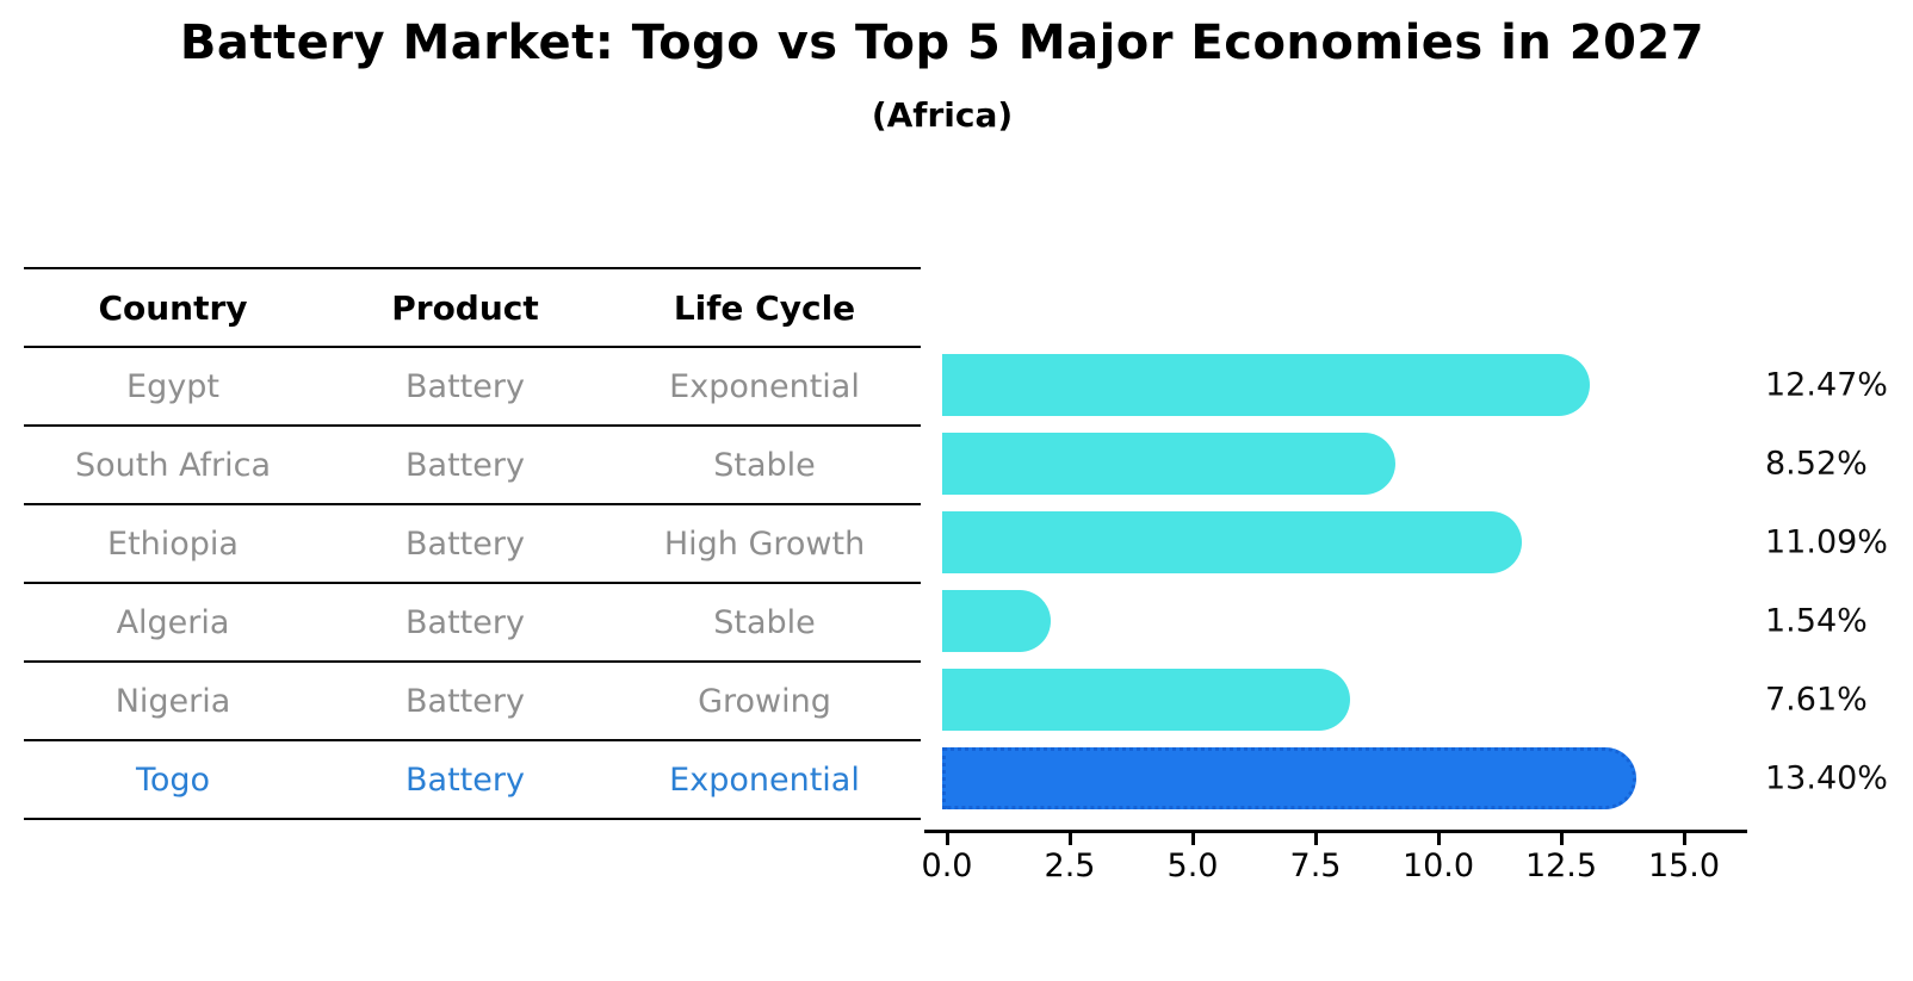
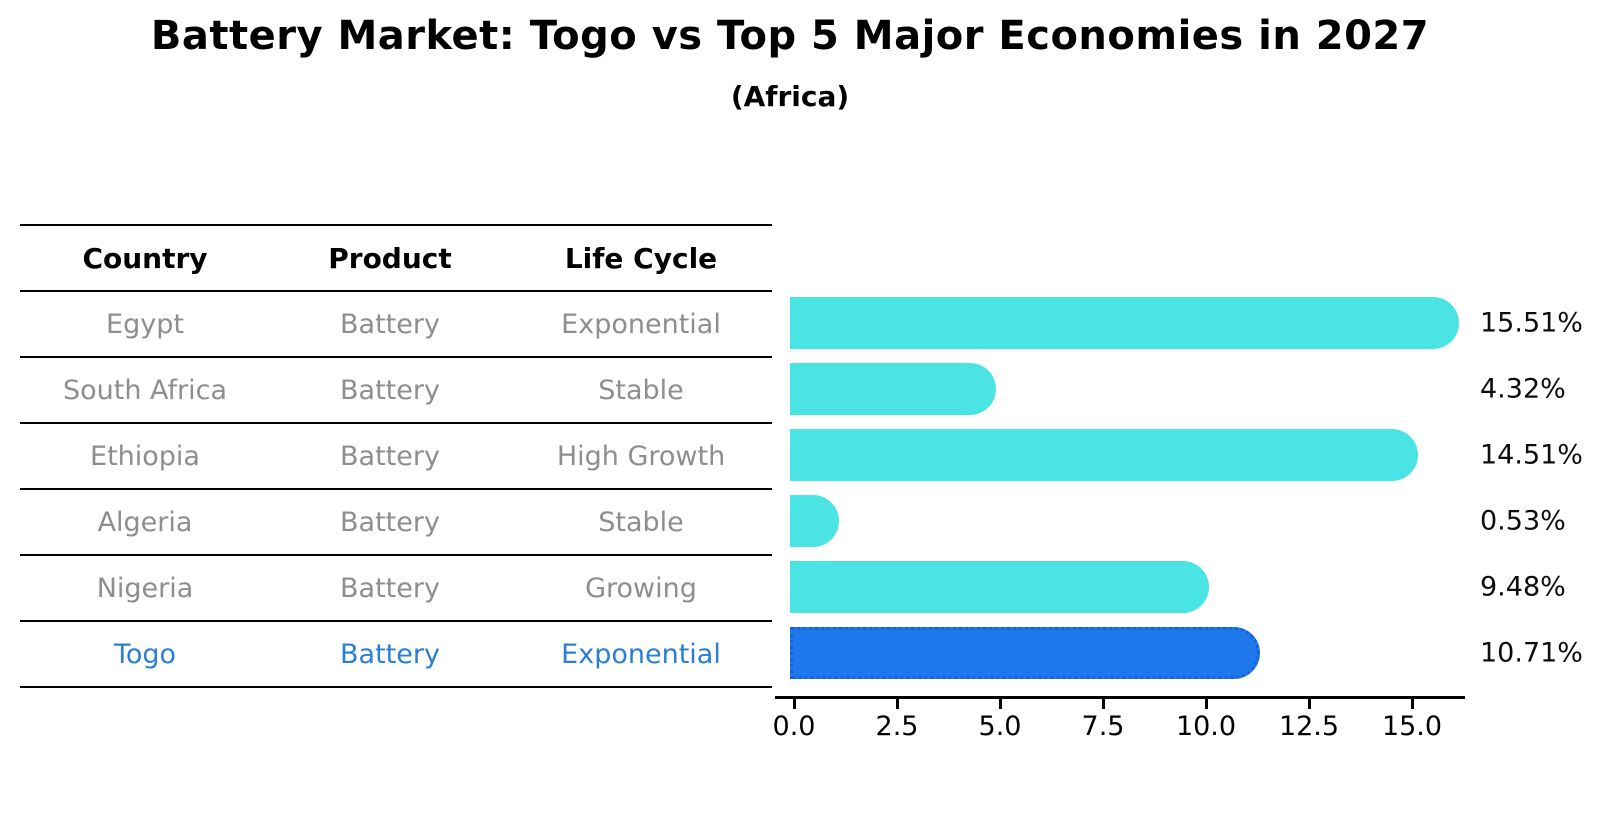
Egypt: 12.47% -> 15.51%
South Africa: 8.52% -> 4.32%
Ethiopia: 11.09% -> 14.51%
Algeria: 1.54% -> 0.53%
Nigeria: 7.61% -> 9.48%
Togo: 13.40% -> 10.71%
